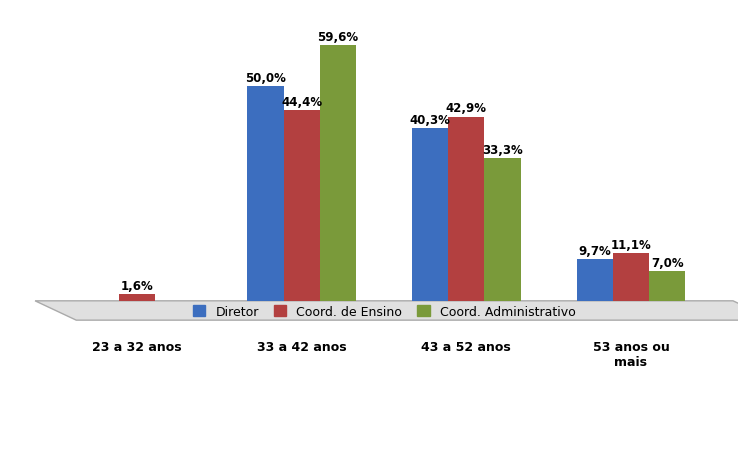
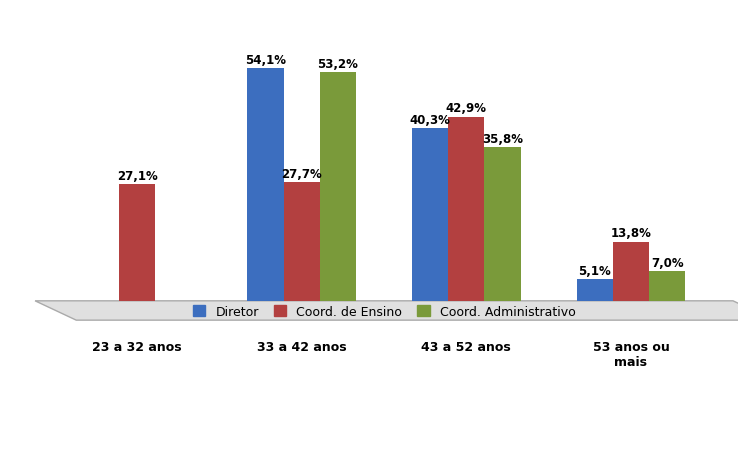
Coord. de Ensino/23 a 32 anos: 1,6% -> 27,1%
Diretor/33 a 42 anos: 50,0% -> 54,1%
Coord. de Ensino/33 a 42 anos: 44,4% -> 27,7%
Coord. Administrativo/33 a 42 anos: 59,6% -> 53,2%
Coord. Administrativo/43 a 52 anos: 33,3% -> 35,8%
Diretor/53 anos ou mais: 9,7% -> 5,1%
Coord. de Ensino/53 anos ou mais: 11,1% -> 13,8%
